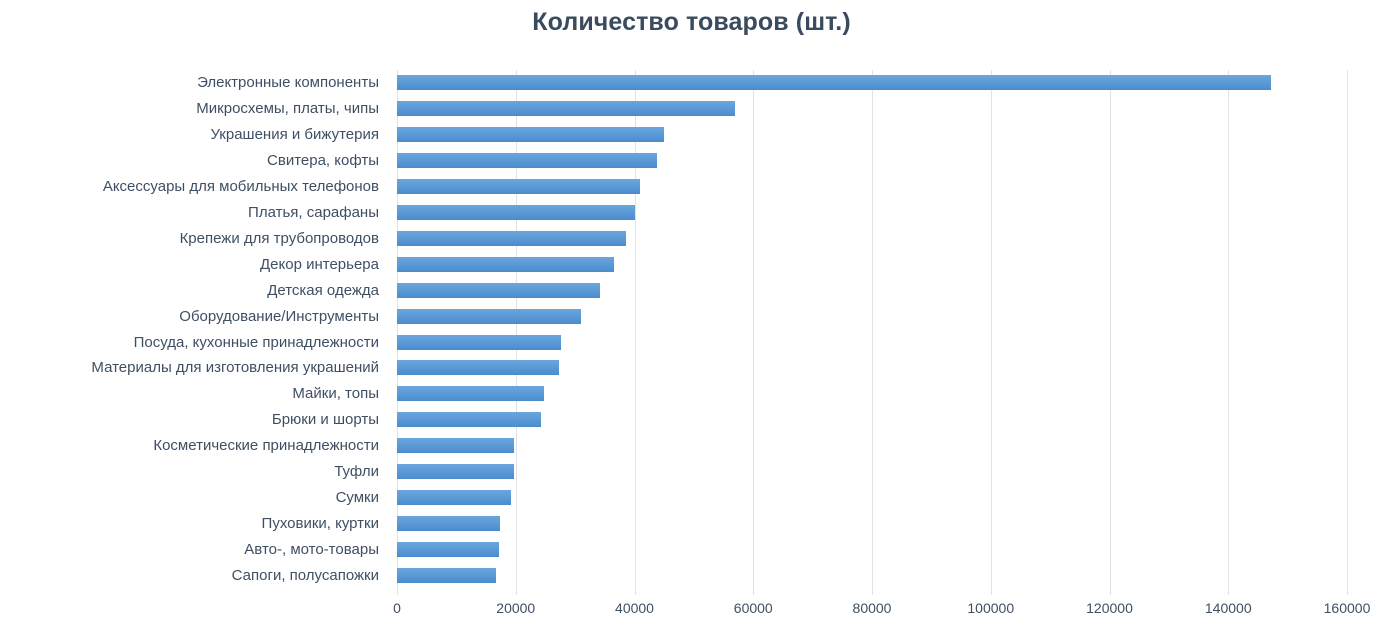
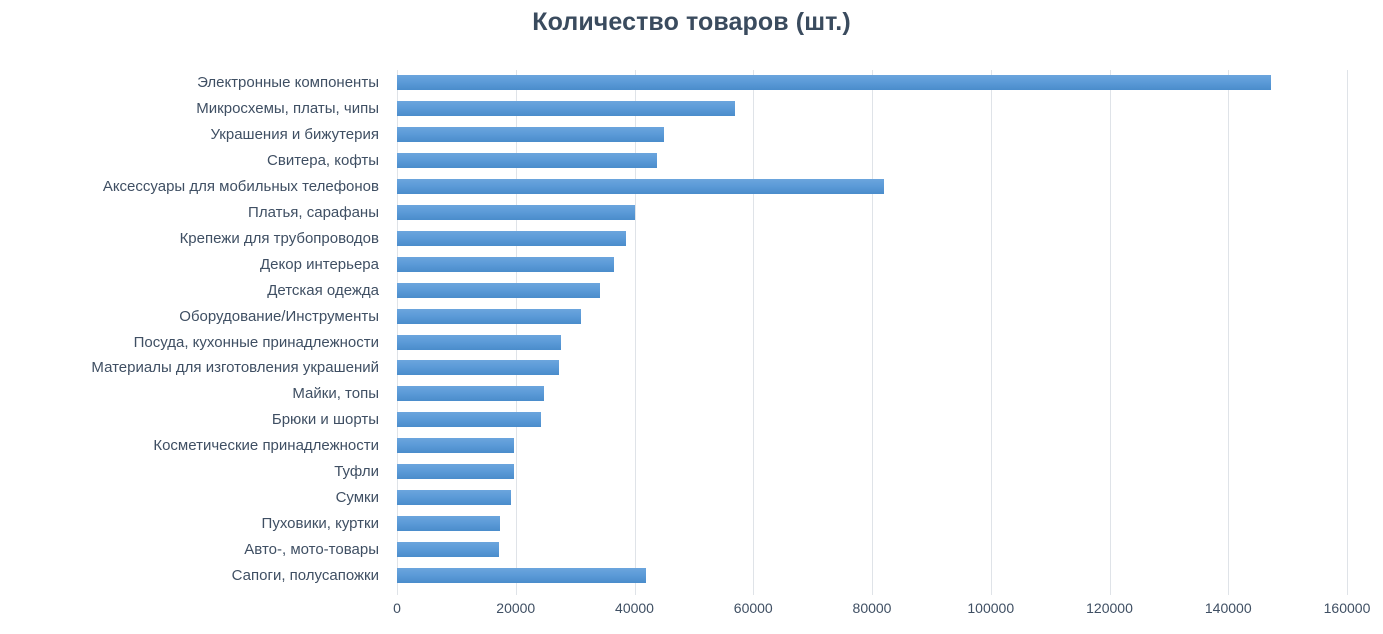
Аксессуары для мобильных телефонов: 41000 -> 82000
Сапоги, полусапожки: 17000 -> 42000
